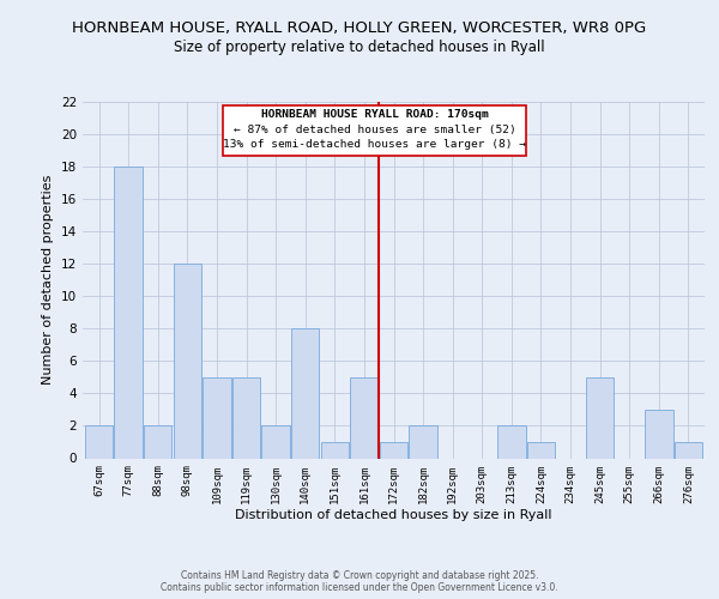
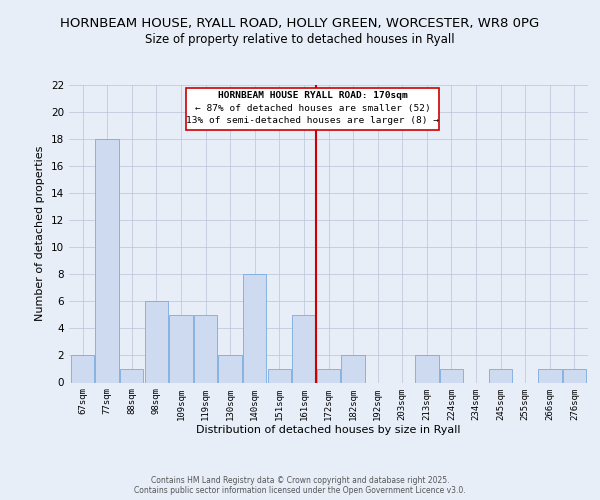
88sqm: 2 -> 1
98sqm: 12 -> 6
245sqm: 5 -> 1
266sqm: 3 -> 1
